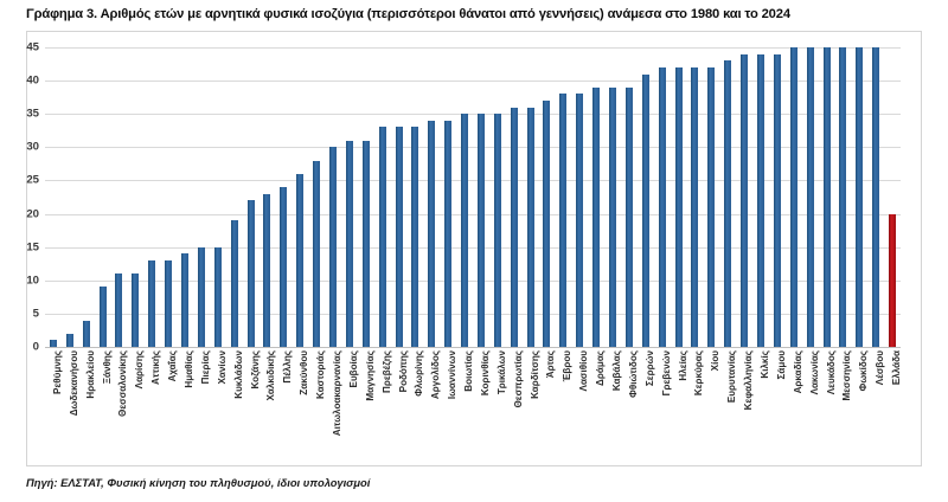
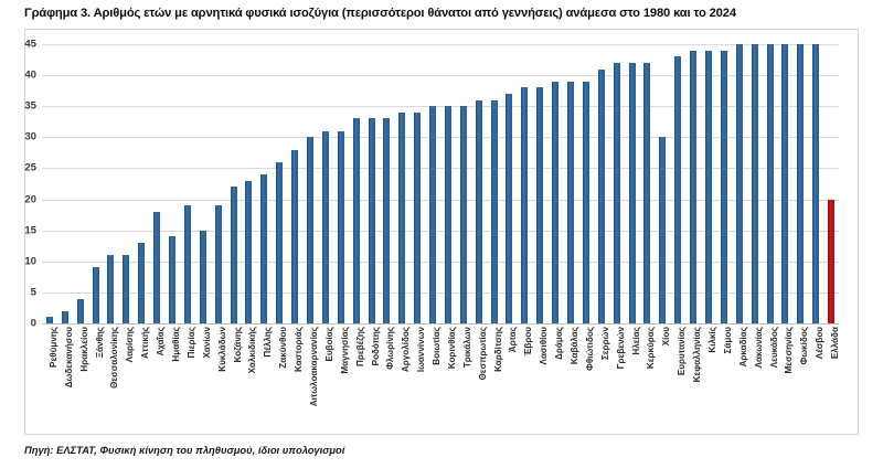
Αχαΐας: 13 -> 18
Πιερίας: 15 -> 19
Χίου: 42 -> 30
